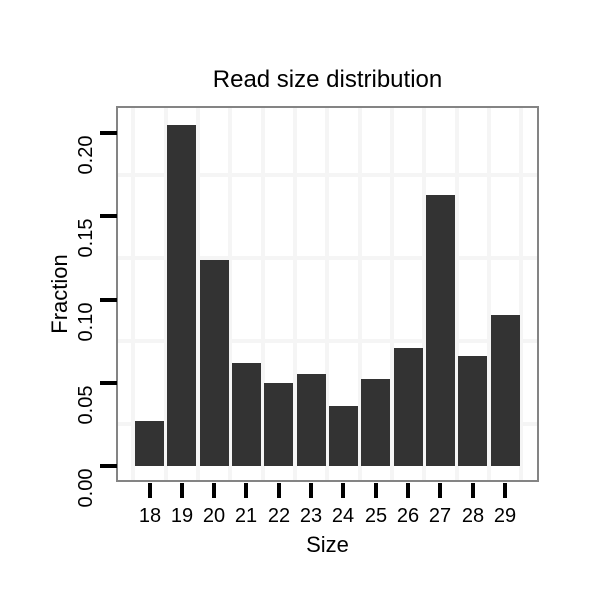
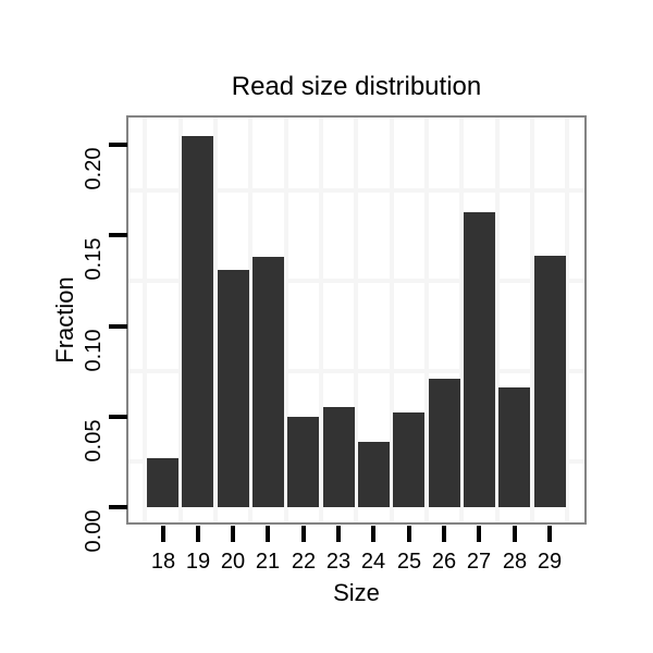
20: 0.124 -> 0.131
21: 0.062 -> 0.138
29: 0.091 -> 0.139
